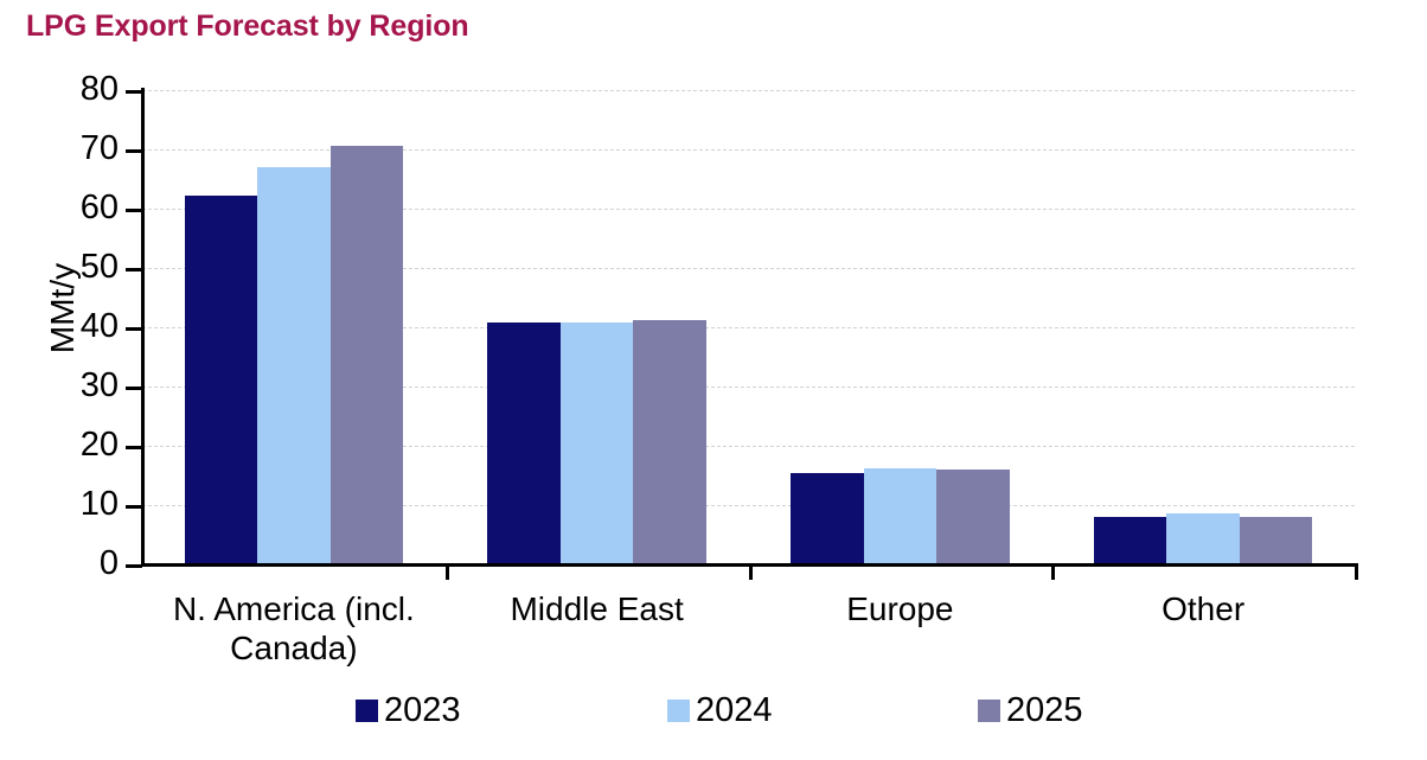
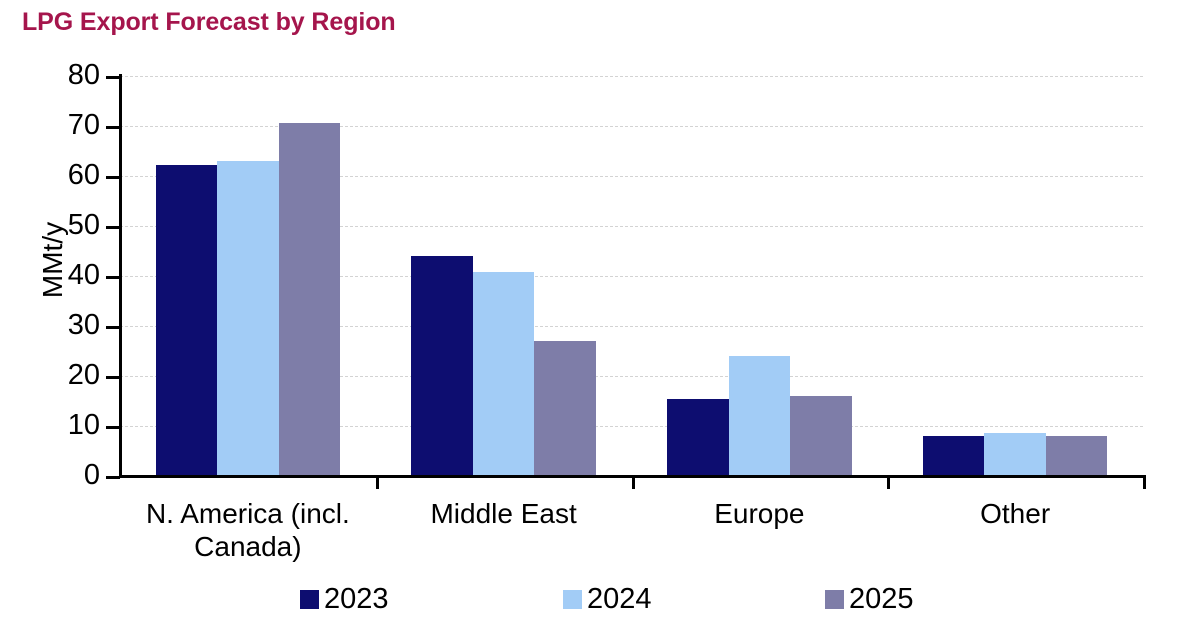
2024/N. America (incl. Canada): 67 -> 63
2023/Middle East: 41 -> 44
2025/Middle East: 41 -> 27
2024/Europe: 16 -> 24
